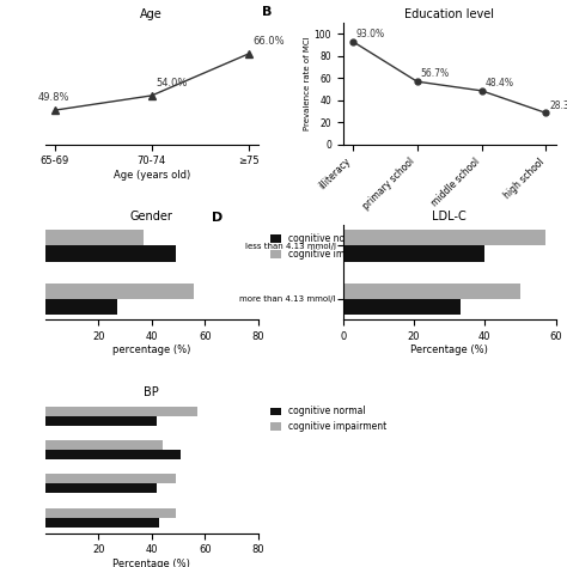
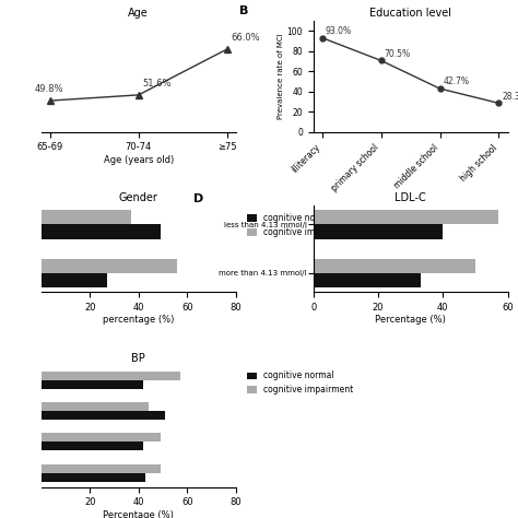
Age/70-74: 54.0% -> 51.6%
Education level/primary school: 56.7% -> 70.5%
Education level/middle school: 48.4% -> 42.7%
